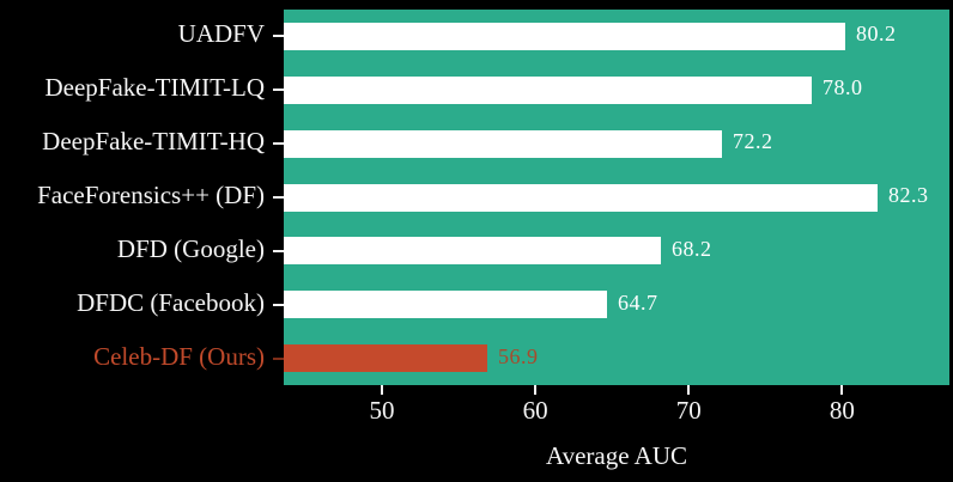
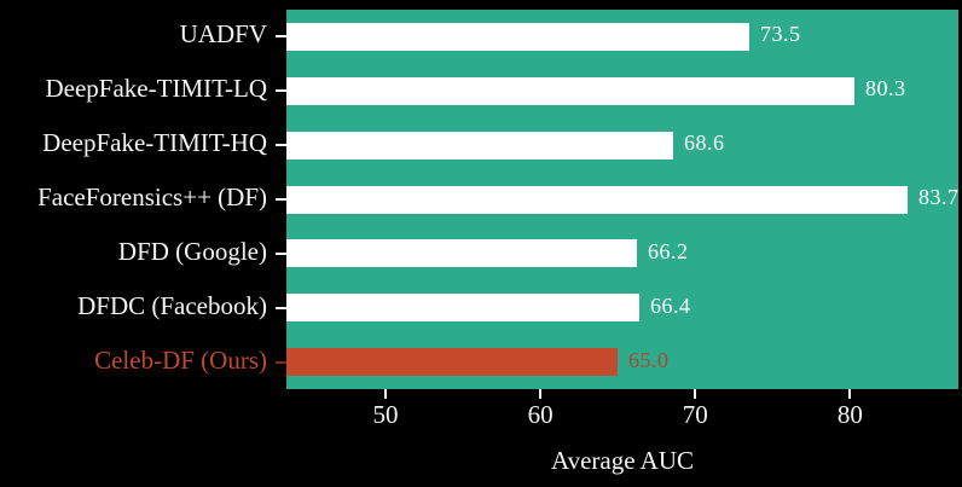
UADFV: 80.2 -> 73.5
DeepFake-TIMIT-LQ: 78.0 -> 80.3
DeepFake-TIMIT-HQ: 72.2 -> 68.6
FaceForensics++ (DF): 82.3 -> 83.7
DFD (Google): 68.2 -> 66.2
DFDC (Facebook): 64.7 -> 66.4
Celeb-DF (Ours): 56.9 -> 65.0
